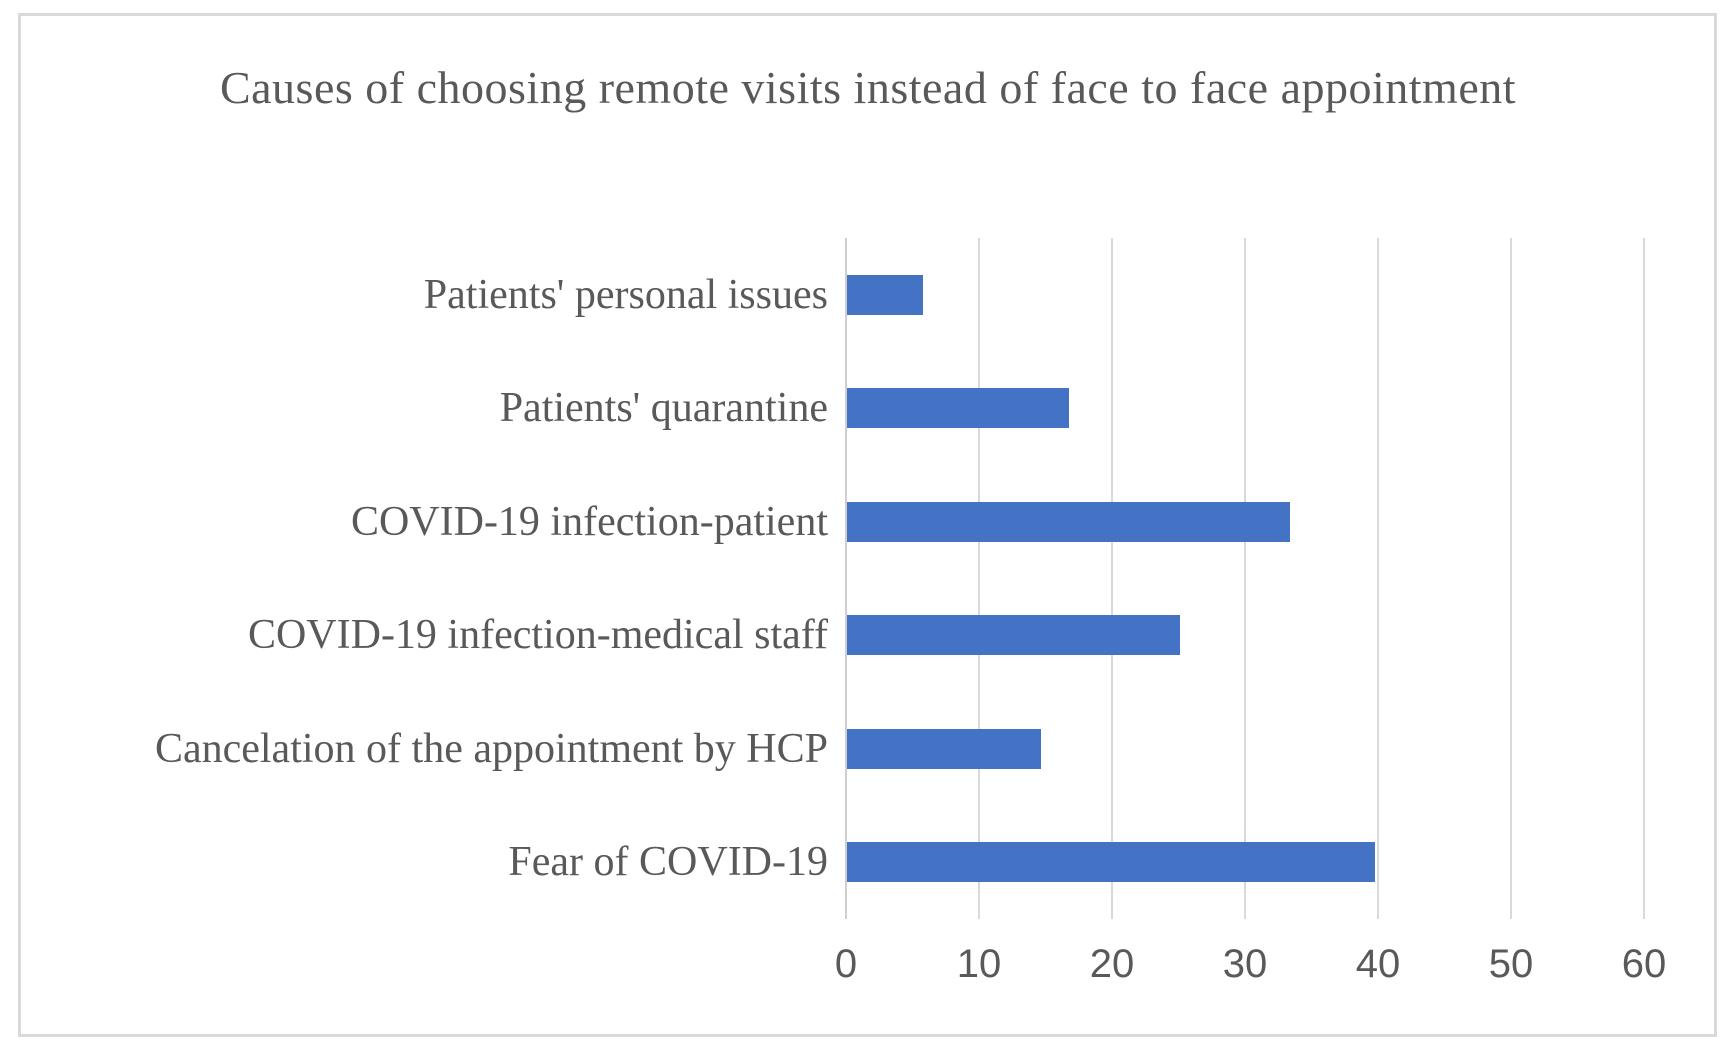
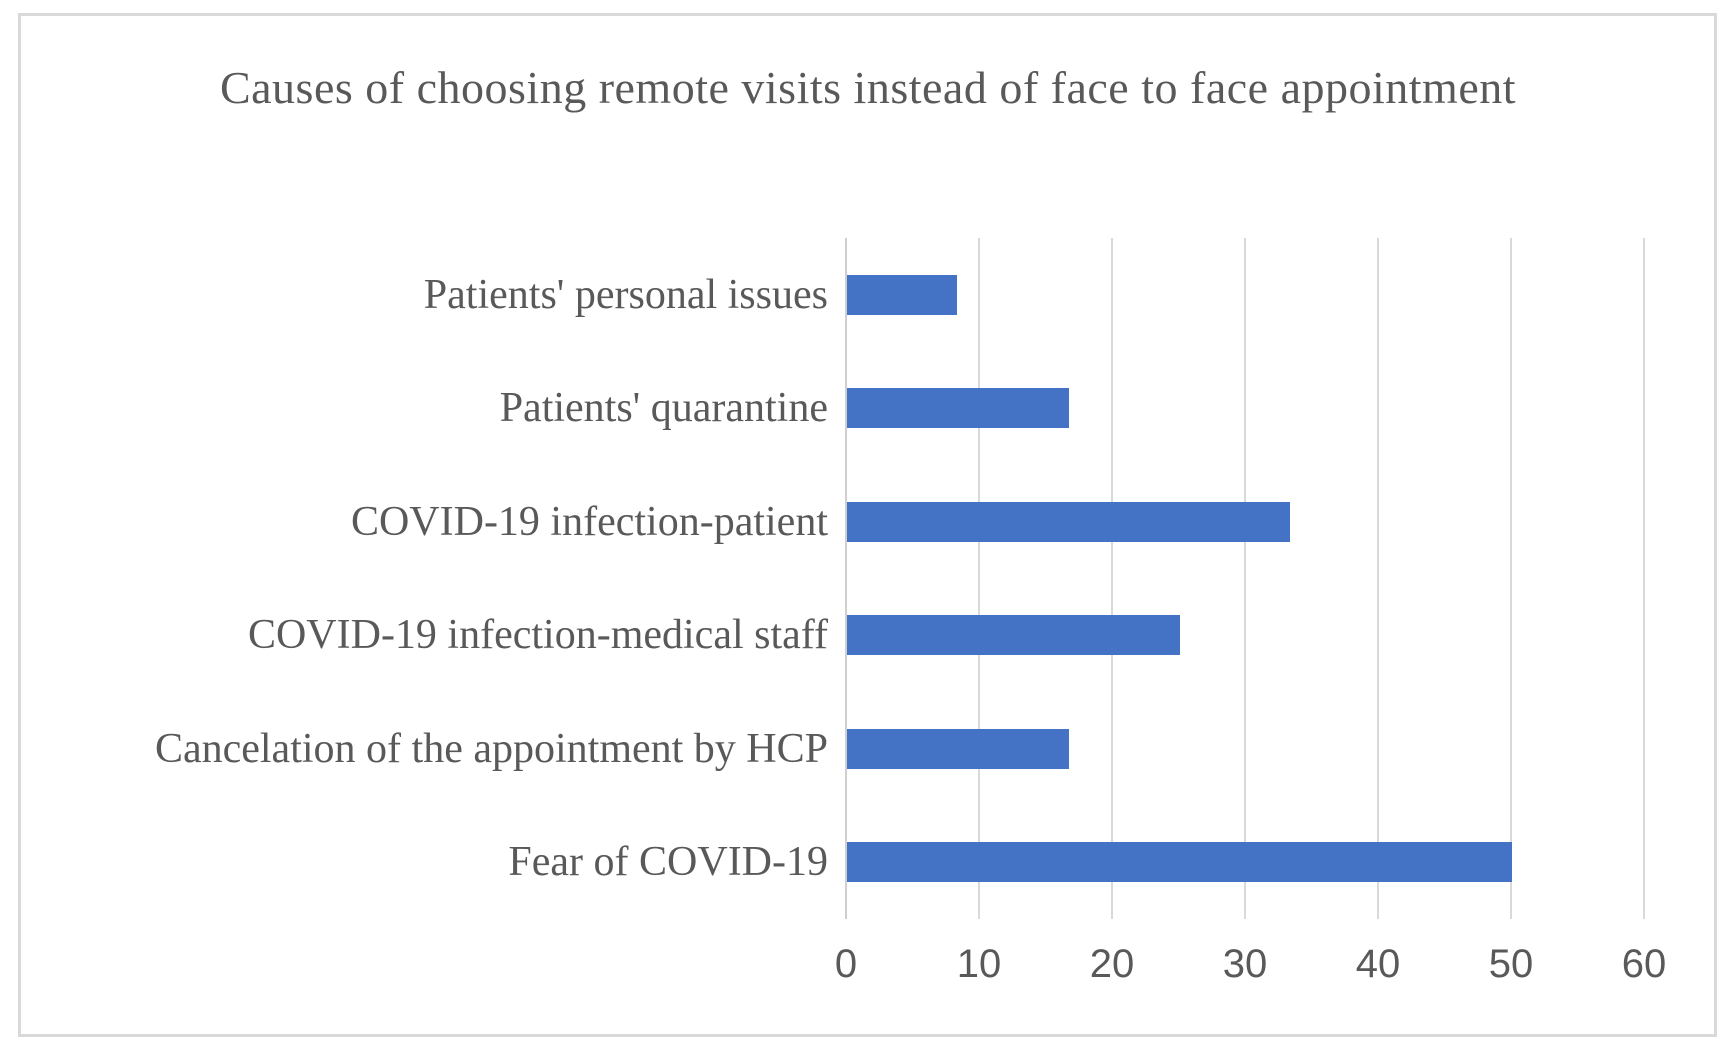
Patients' personal issues: 5.7 -> 8.3
Cancelation of the appointment by HCP: 14.6 -> 16.7
Fear of COVID-19: 39.7 -> 50.0
